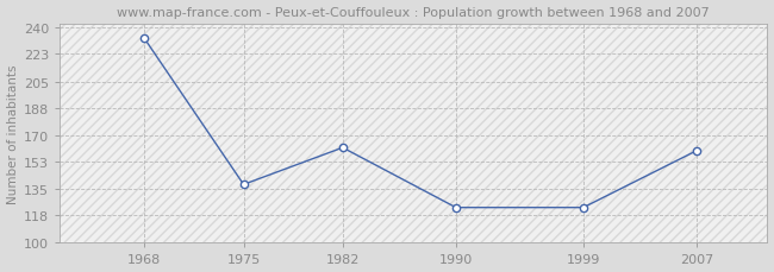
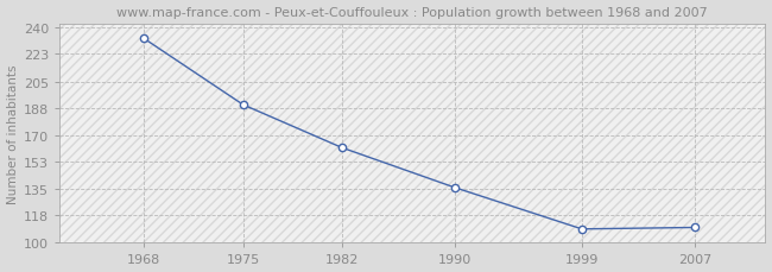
1975: 138 -> 190
1990: 123 -> 136
1999: 123 -> 109
2007: 160 -> 110
